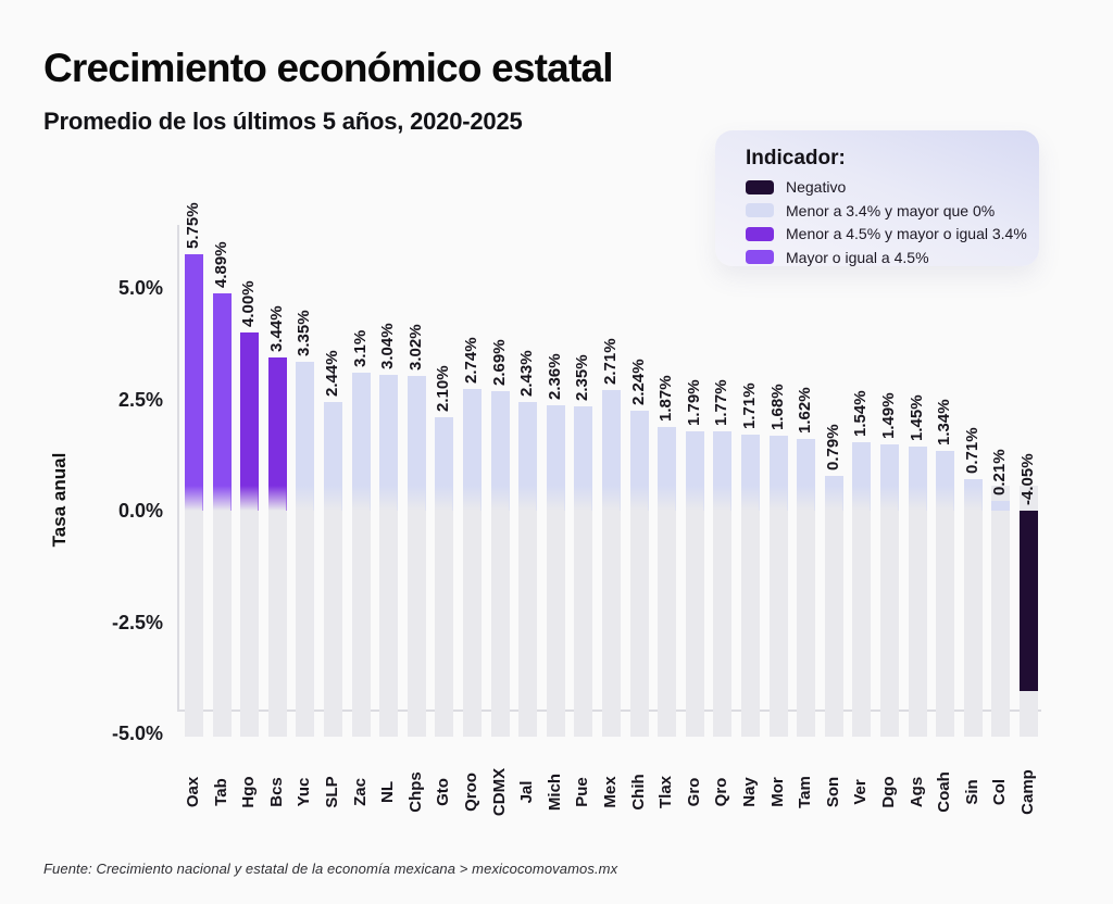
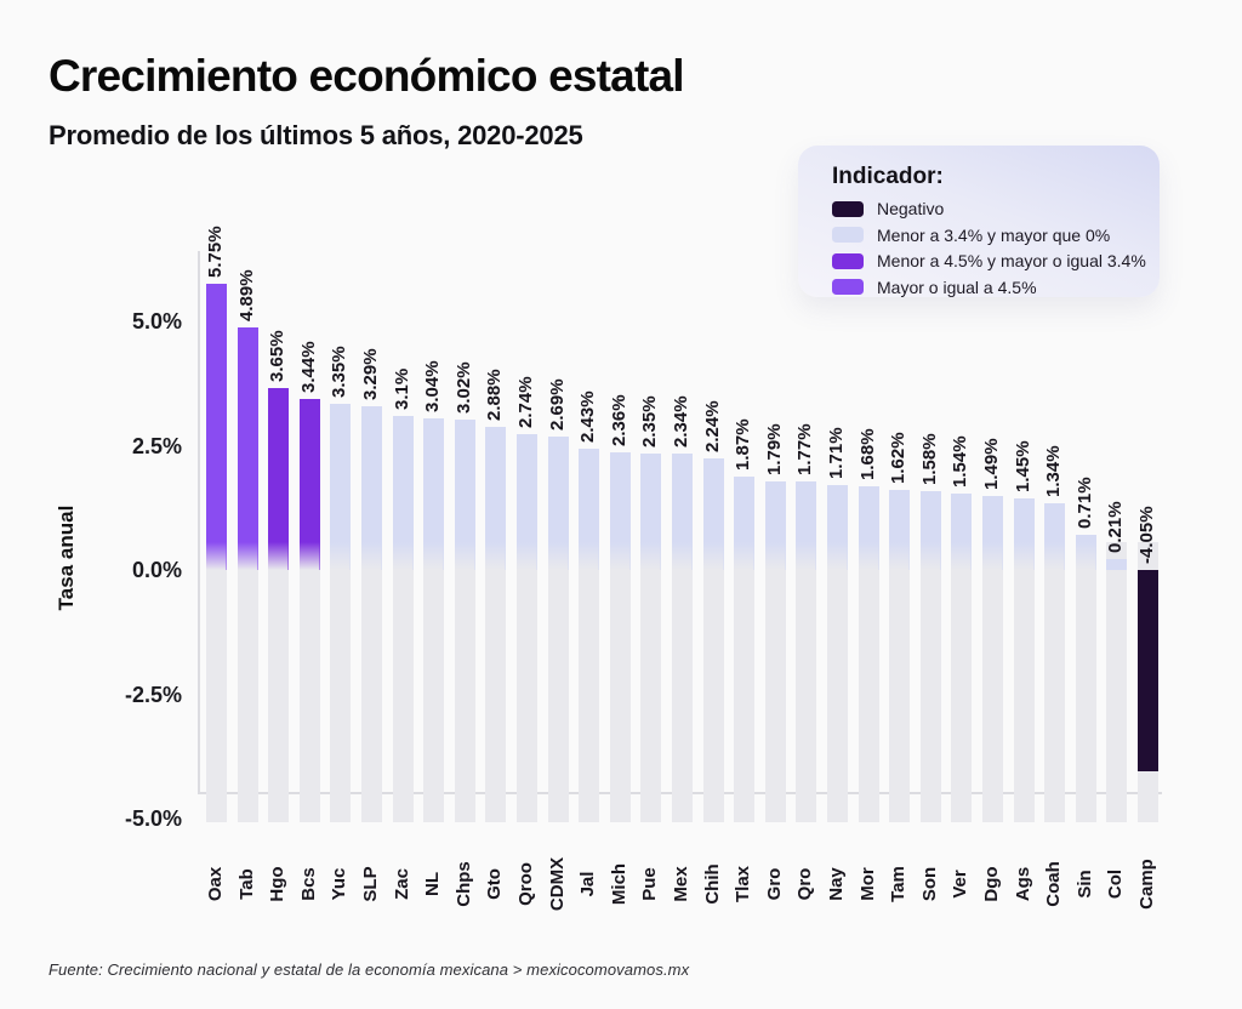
Hgo: 4.00% -> 3.65%
SLP: 2.44% -> 3.29%
Gto: 2.10% -> 2.88%
Mex: 2.71% -> 2.34%
Son: 0.79% -> 1.58%
